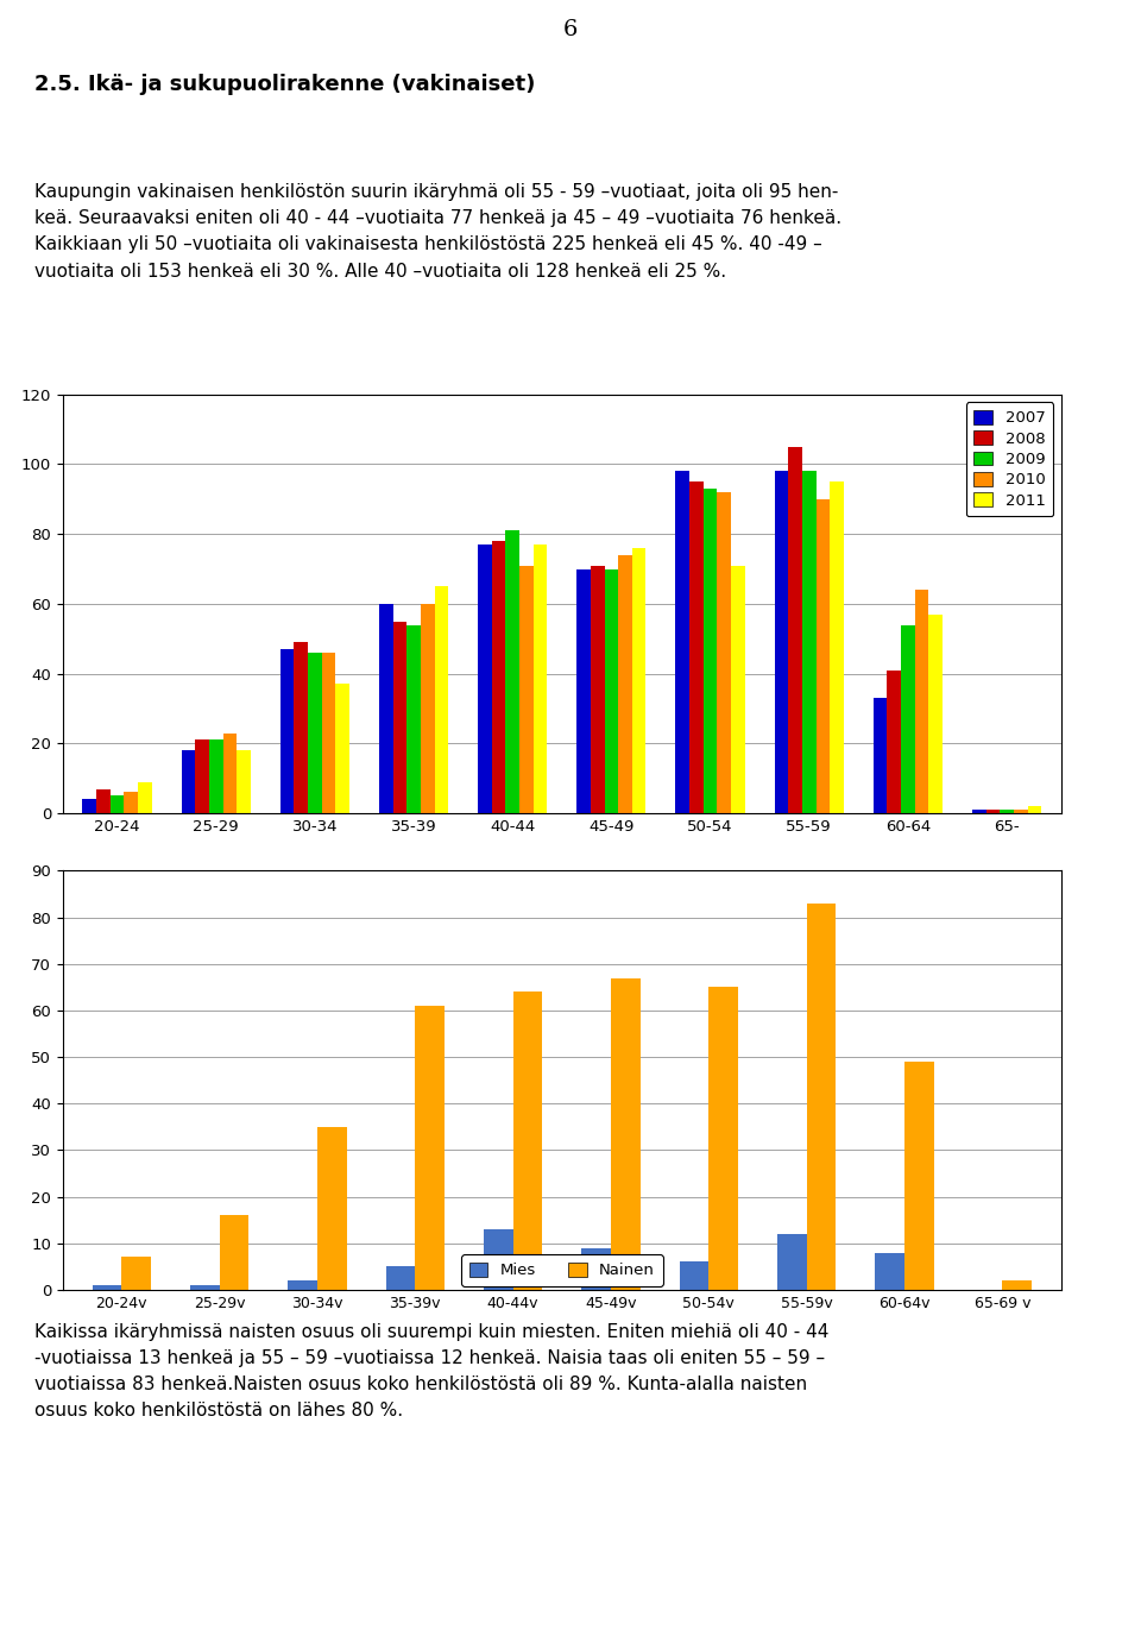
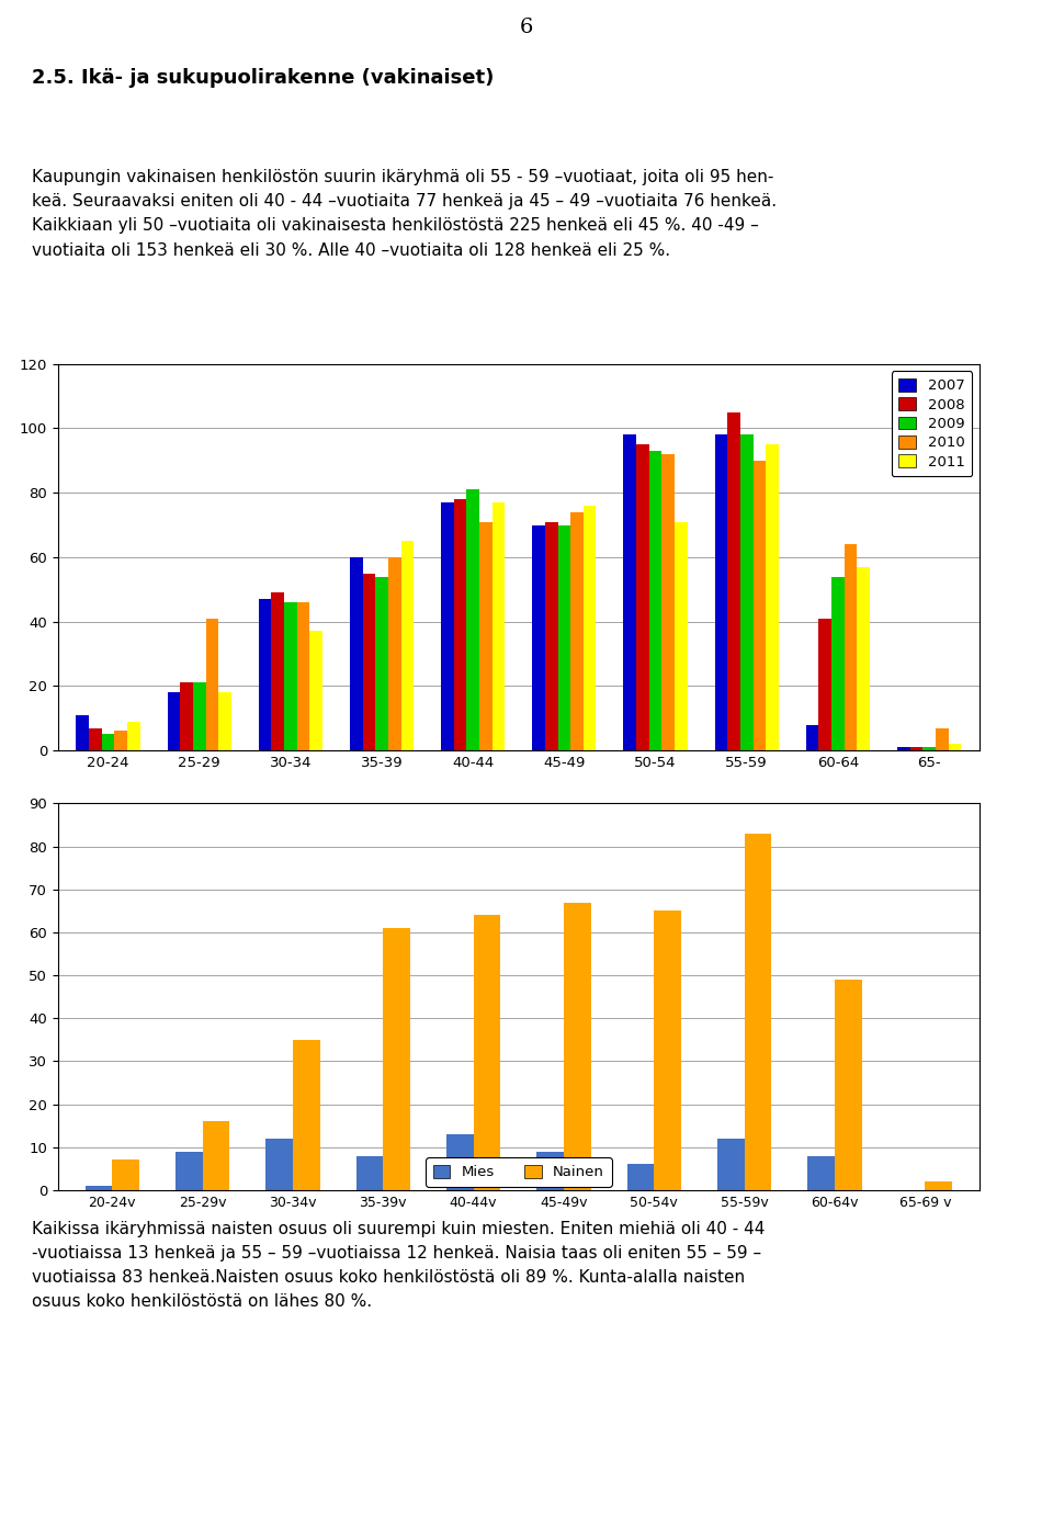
2007/20-24: 4 -> 11
2010/25-29: 23 -> 41
2007/60-64: 33 -> 8
2010/65-: 1 -> 7
Mies/25-29v: 1 -> 9
Mies/30-34v: 2 -> 12
Mies/35-39v: 5 -> 8
